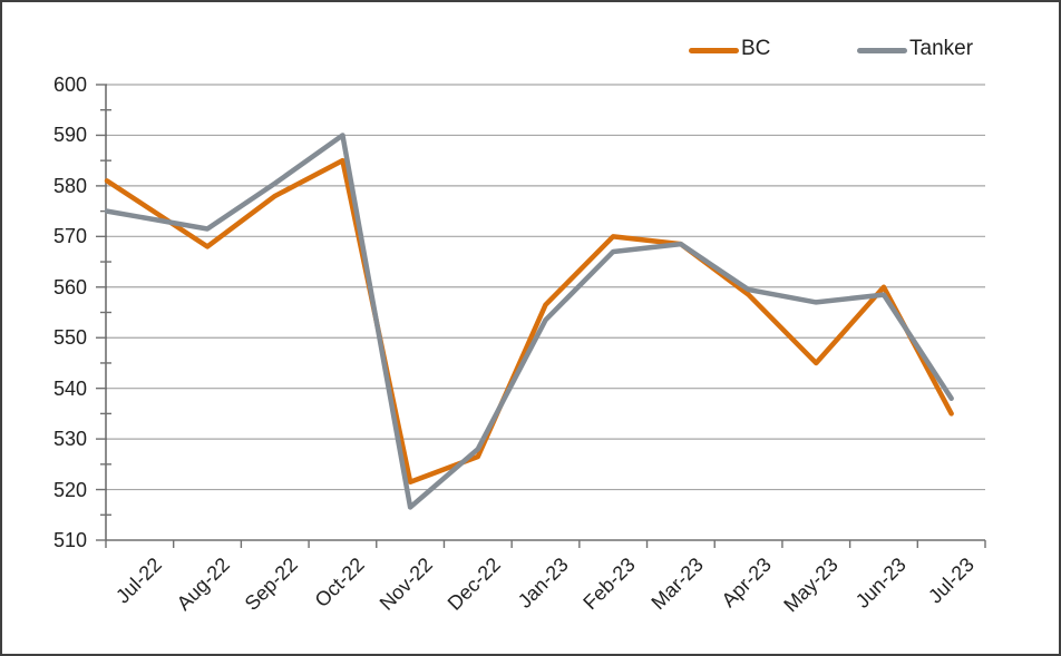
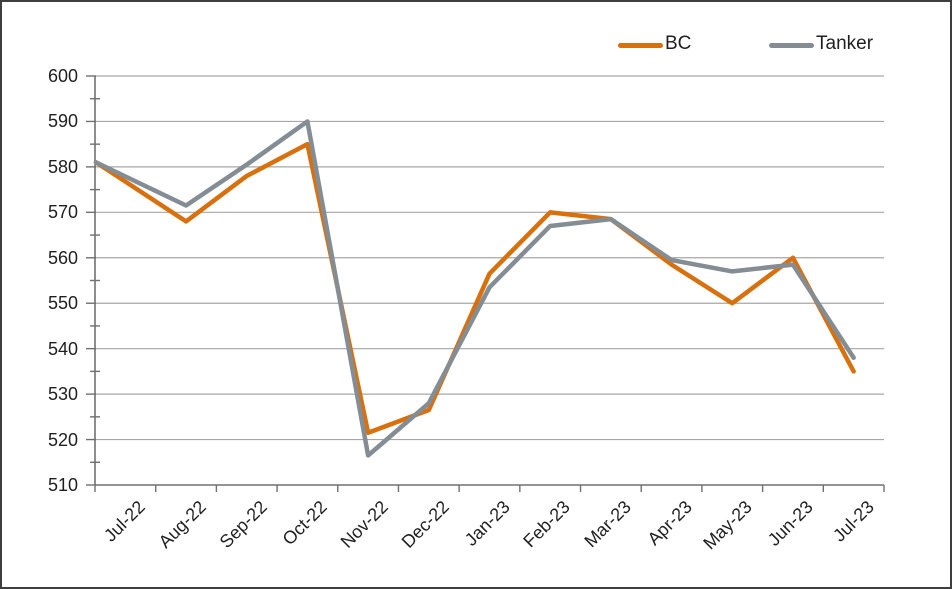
Tanker/Jul-22: 575 -> 581
BC/May-23: 545 -> 550
